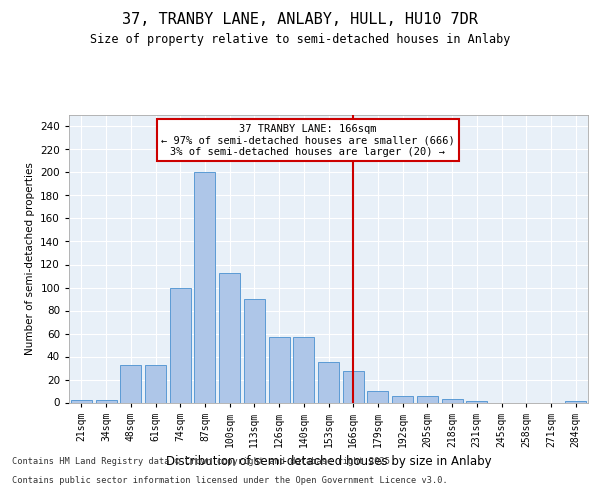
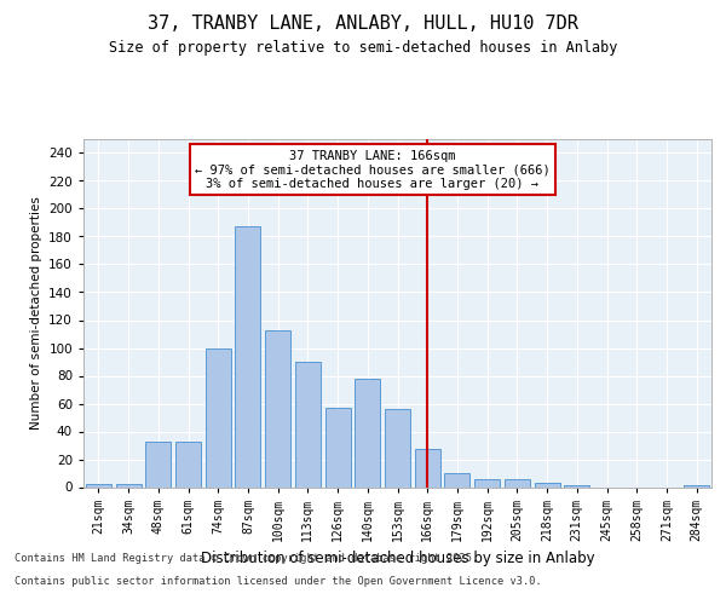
87sqm: 200 -> 187
140sqm: 57 -> 78
153sqm: 35 -> 56
